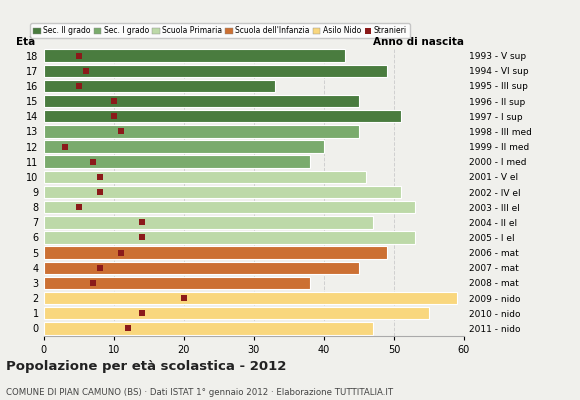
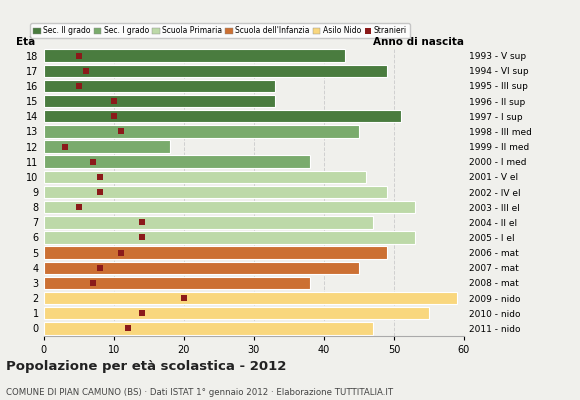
15: 45 -> 33
12: 40 -> 18
9: 51 -> 49
